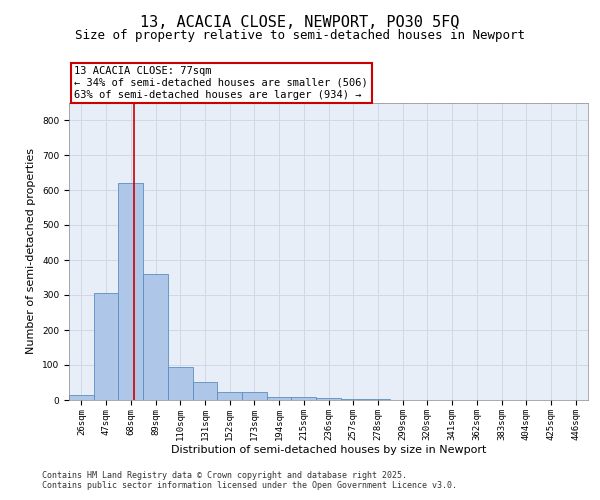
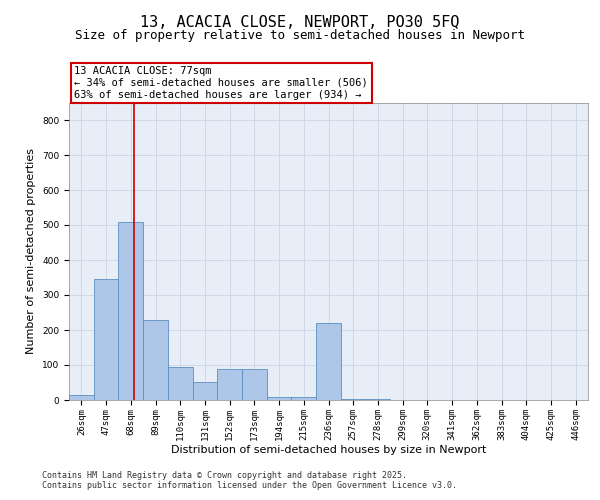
47sqm: 305 -> 345
68sqm: 620 -> 510
89sqm: 360 -> 230
152sqm: 22 -> 90
173sqm: 22 -> 90
236sqm: 5 -> 220
